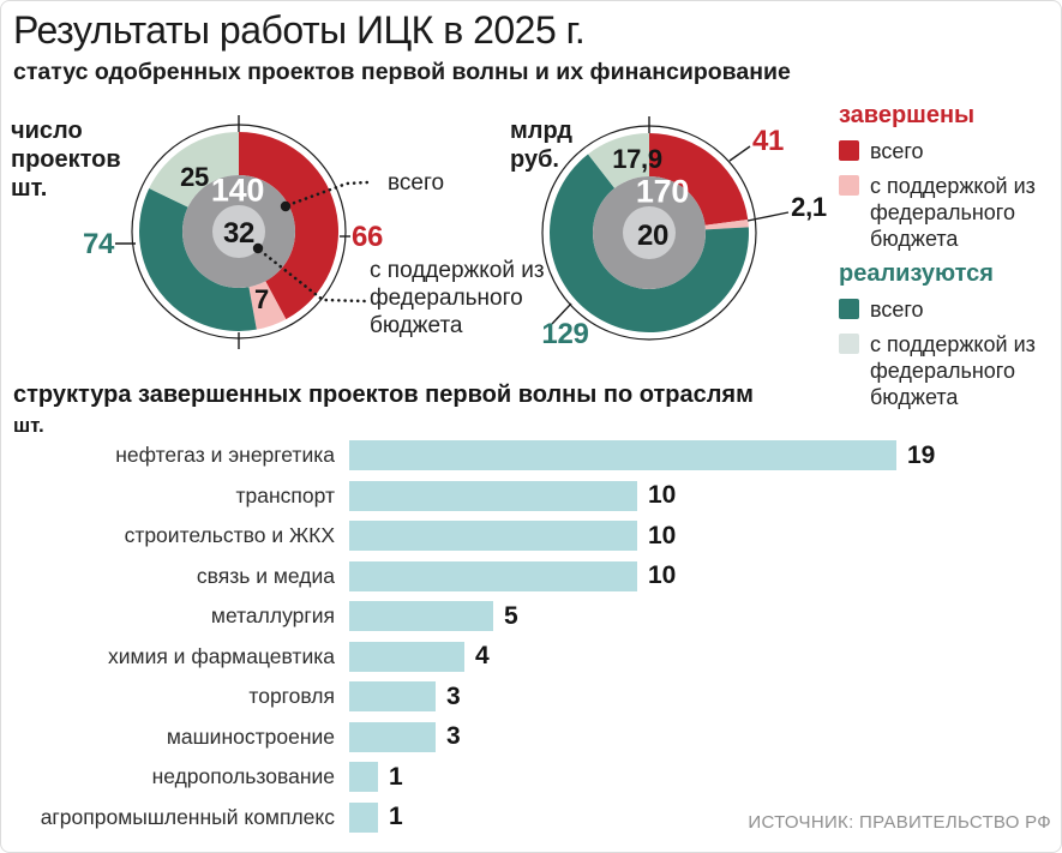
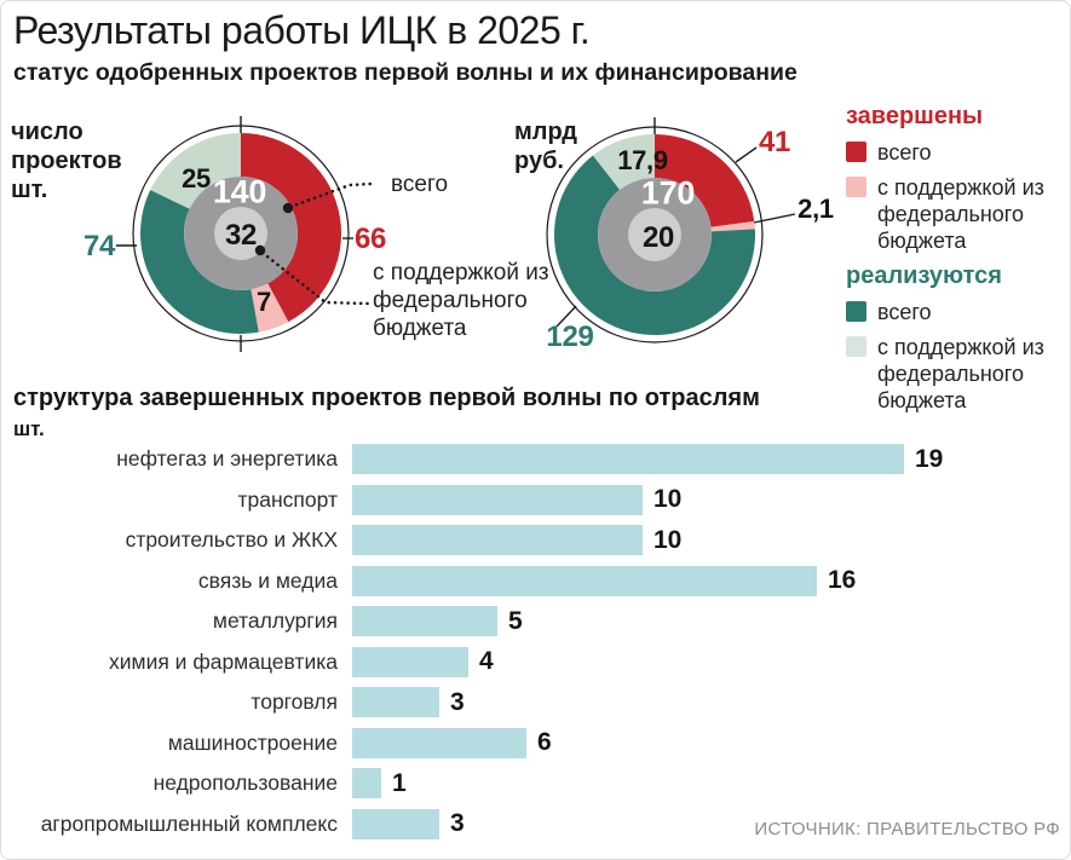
структура завершенных проектов первой волны по отраслям/связь и медиа: 10 -> 16
структура завершенных проектов первой волны по отраслям/машиностроение: 3 -> 6
структура завершенных проектов первой волны по отраслям/агропромышленный комплекс: 1 -> 3
